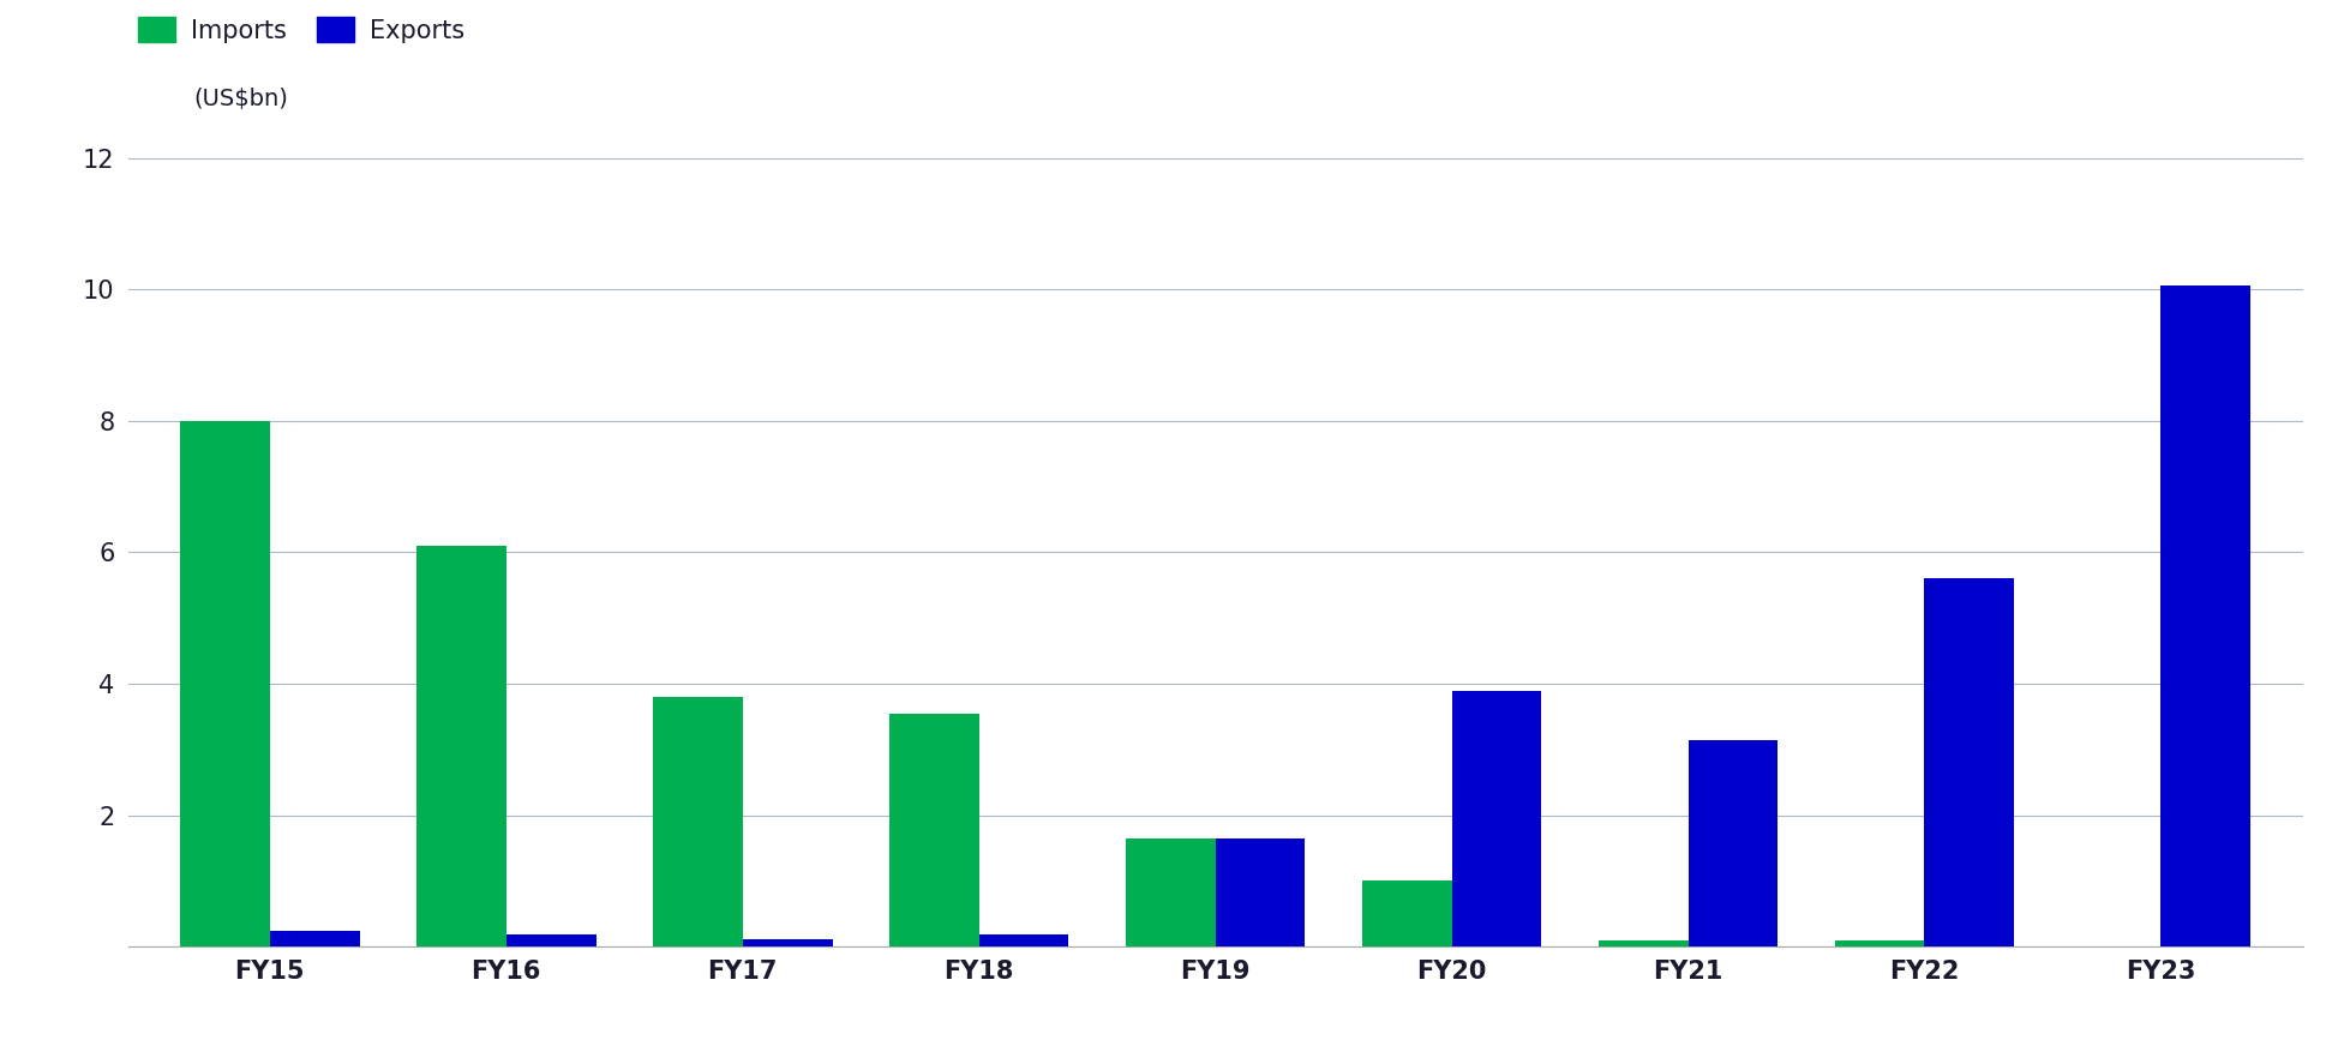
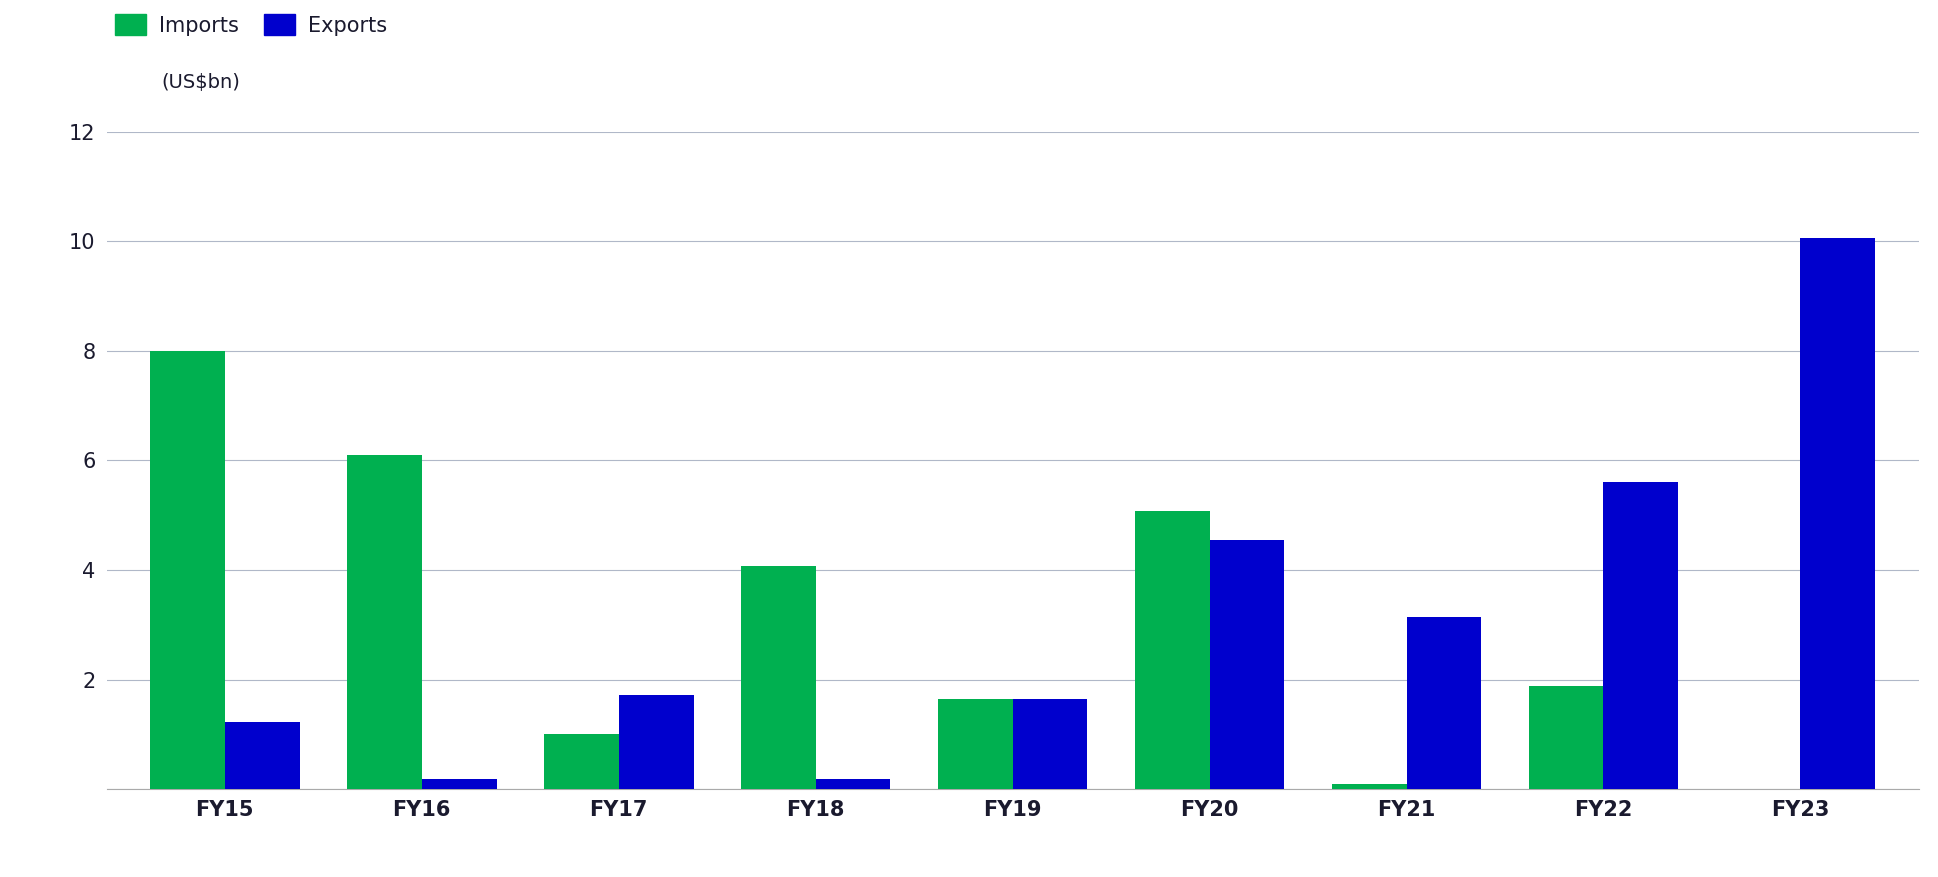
Exports/FY15: 0.25 -> 1.22
Imports/FY17: 3.80 -> 1.00
Exports/FY17: 0.12 -> 1.72
Imports/FY18: 3.55 -> 4.08
Imports/FY20: 1.00 -> 5.08
Exports/FY20: 3.90 -> 4.54
Imports/FY22: 0.10 -> 1.88
